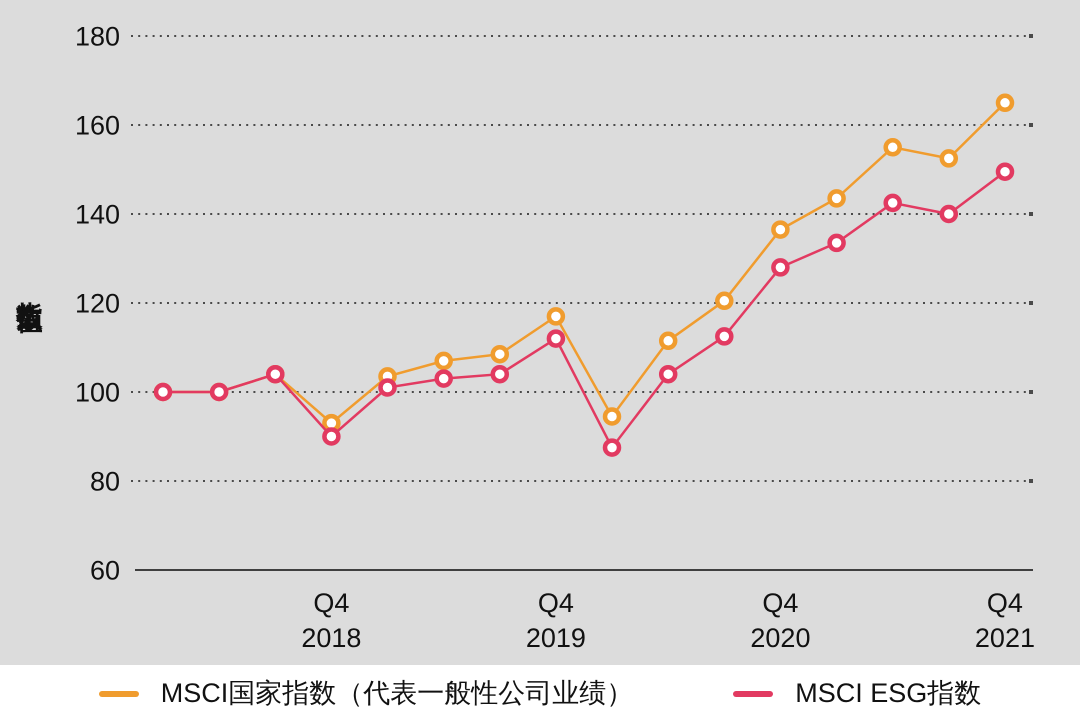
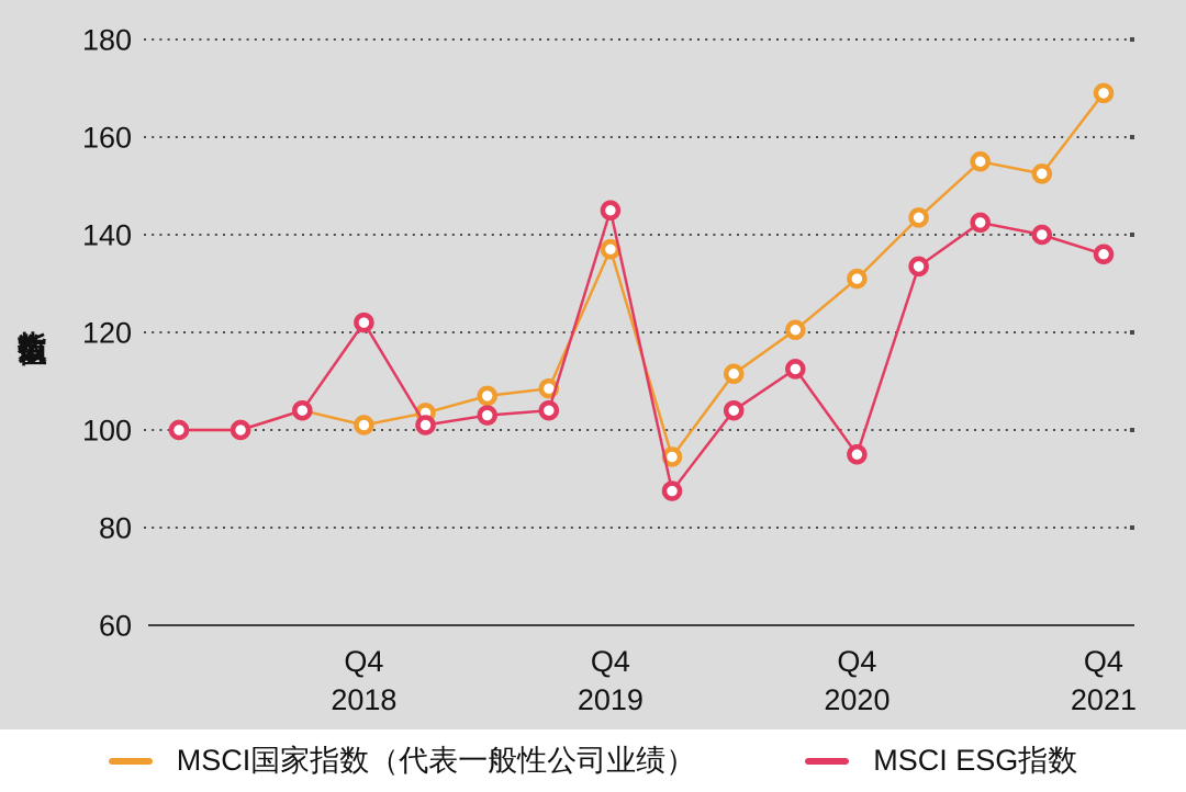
MSCI国家指数（代表一般性公司业绩）/Q4 2018: 93 -> 101
MSCI ESG指数/Q4 2018: 90 -> 122
MSCI国家指数（代表一般性公司业绩）/Q4 2019: 117 -> 137
MSCI ESG指数/Q4 2019: 112 -> 145
MSCI国家指数（代表一般性公司业绩）/Q4 2020: 136 -> 131
MSCI ESG指数/Q4 2020: 128 -> 95
MSCI国家指数（代表一般性公司业绩）/Q4 2021: 165 -> 169
MSCI ESG指数/Q4 2021: 150 -> 136
